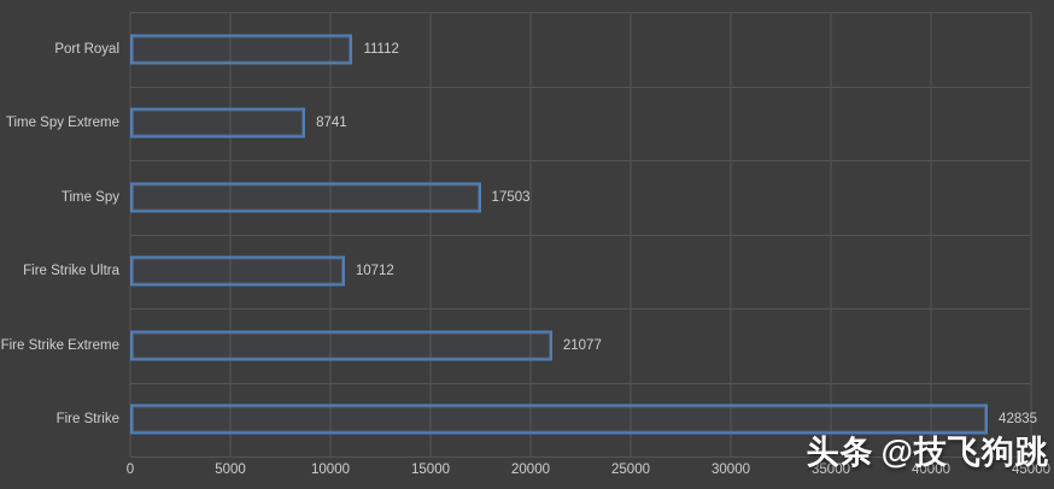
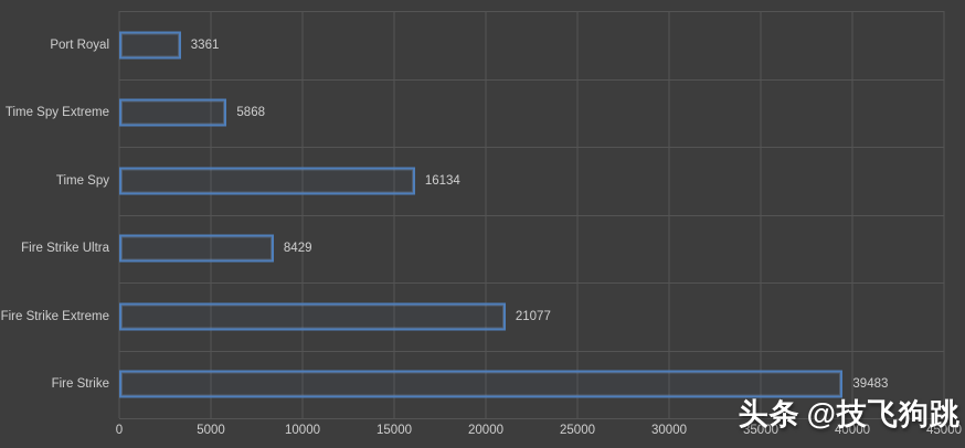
Port Royal: 11112 -> 3361
Time Spy Extreme: 8741 -> 5868
Time Spy: 17503 -> 16134
Fire Strike Ultra: 10712 -> 8429
Fire Strike: 42835 -> 39483
